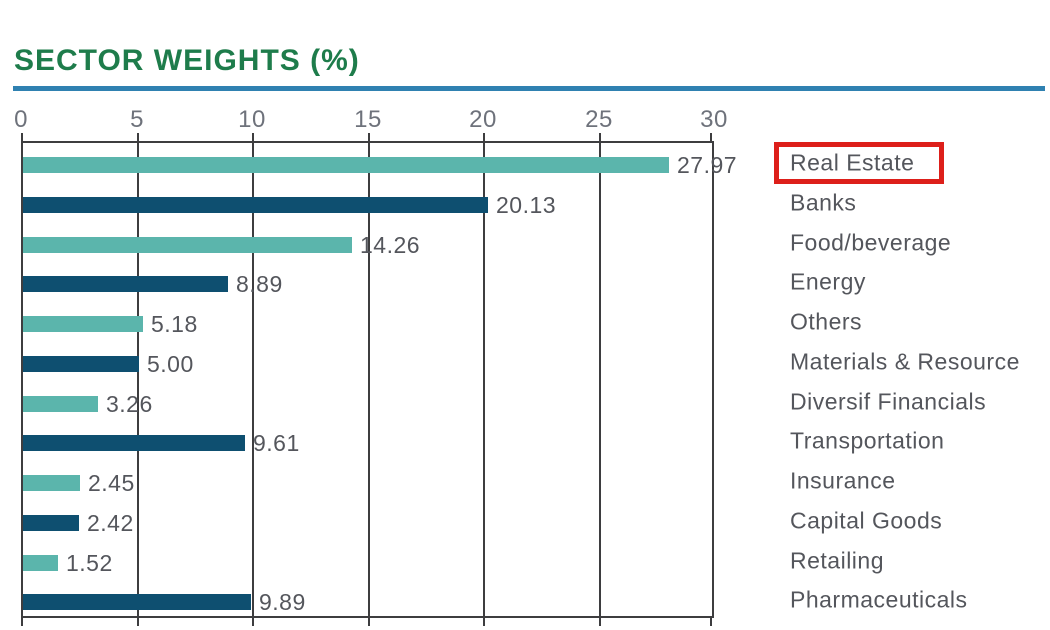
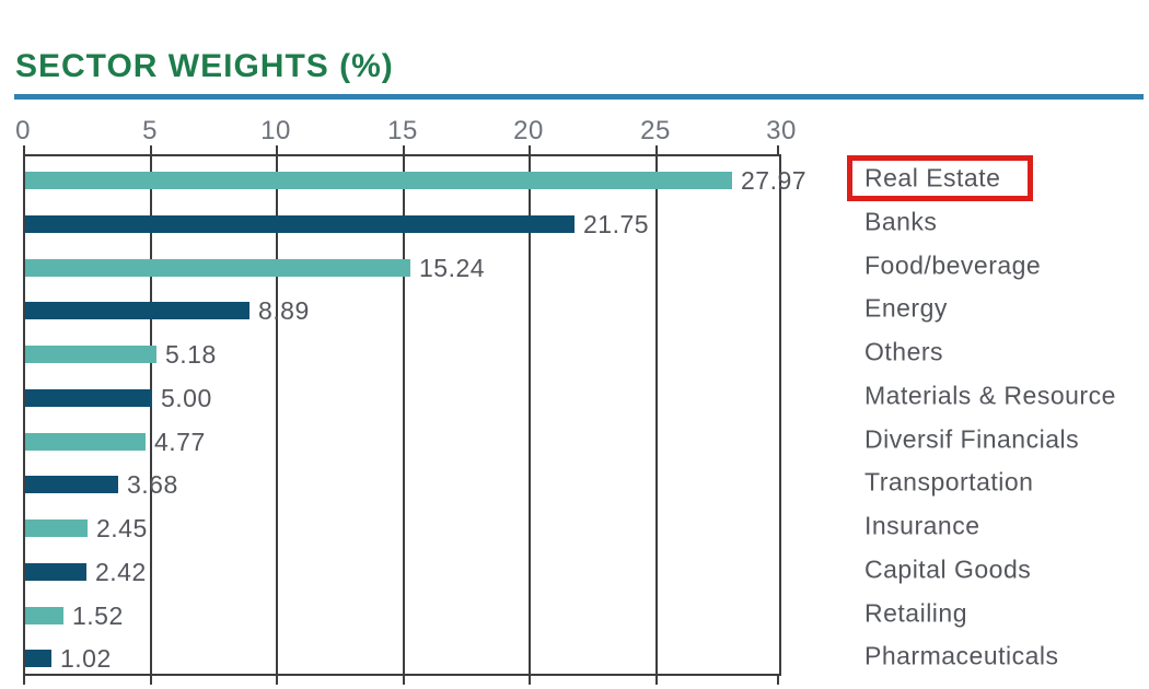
Banks: 20.13 -> 21.75
Food/beverage: 14.26 -> 15.24
Diversif Financials: 3.26 -> 4.77
Transportation: 9.61 -> 3.68
Pharmaceuticals: 9.89 -> 1.02
